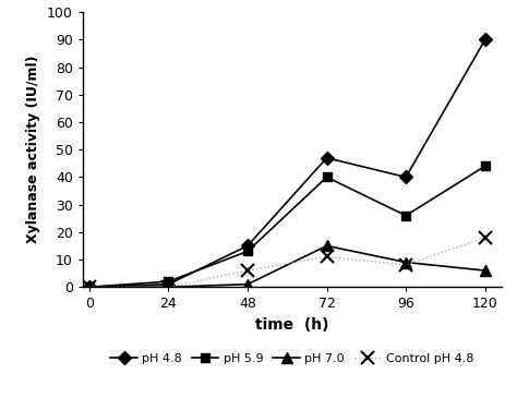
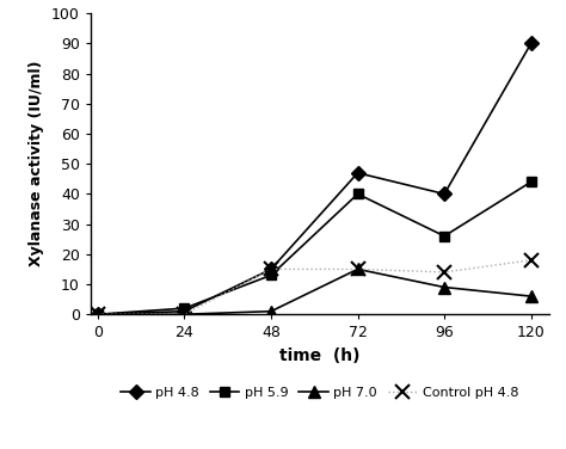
Control pH 4.8/48: 6 -> 15
Control pH 4.8/72: 11 -> 15
Control pH 4.8/96: 8 -> 14
